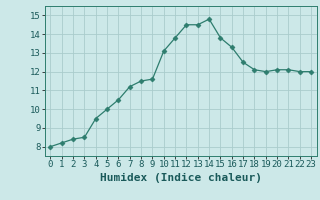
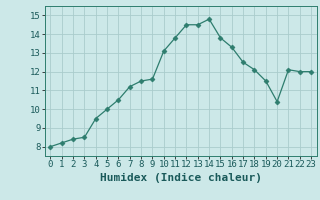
19: 12.0 -> 11.5
20: 12.1 -> 10.4
